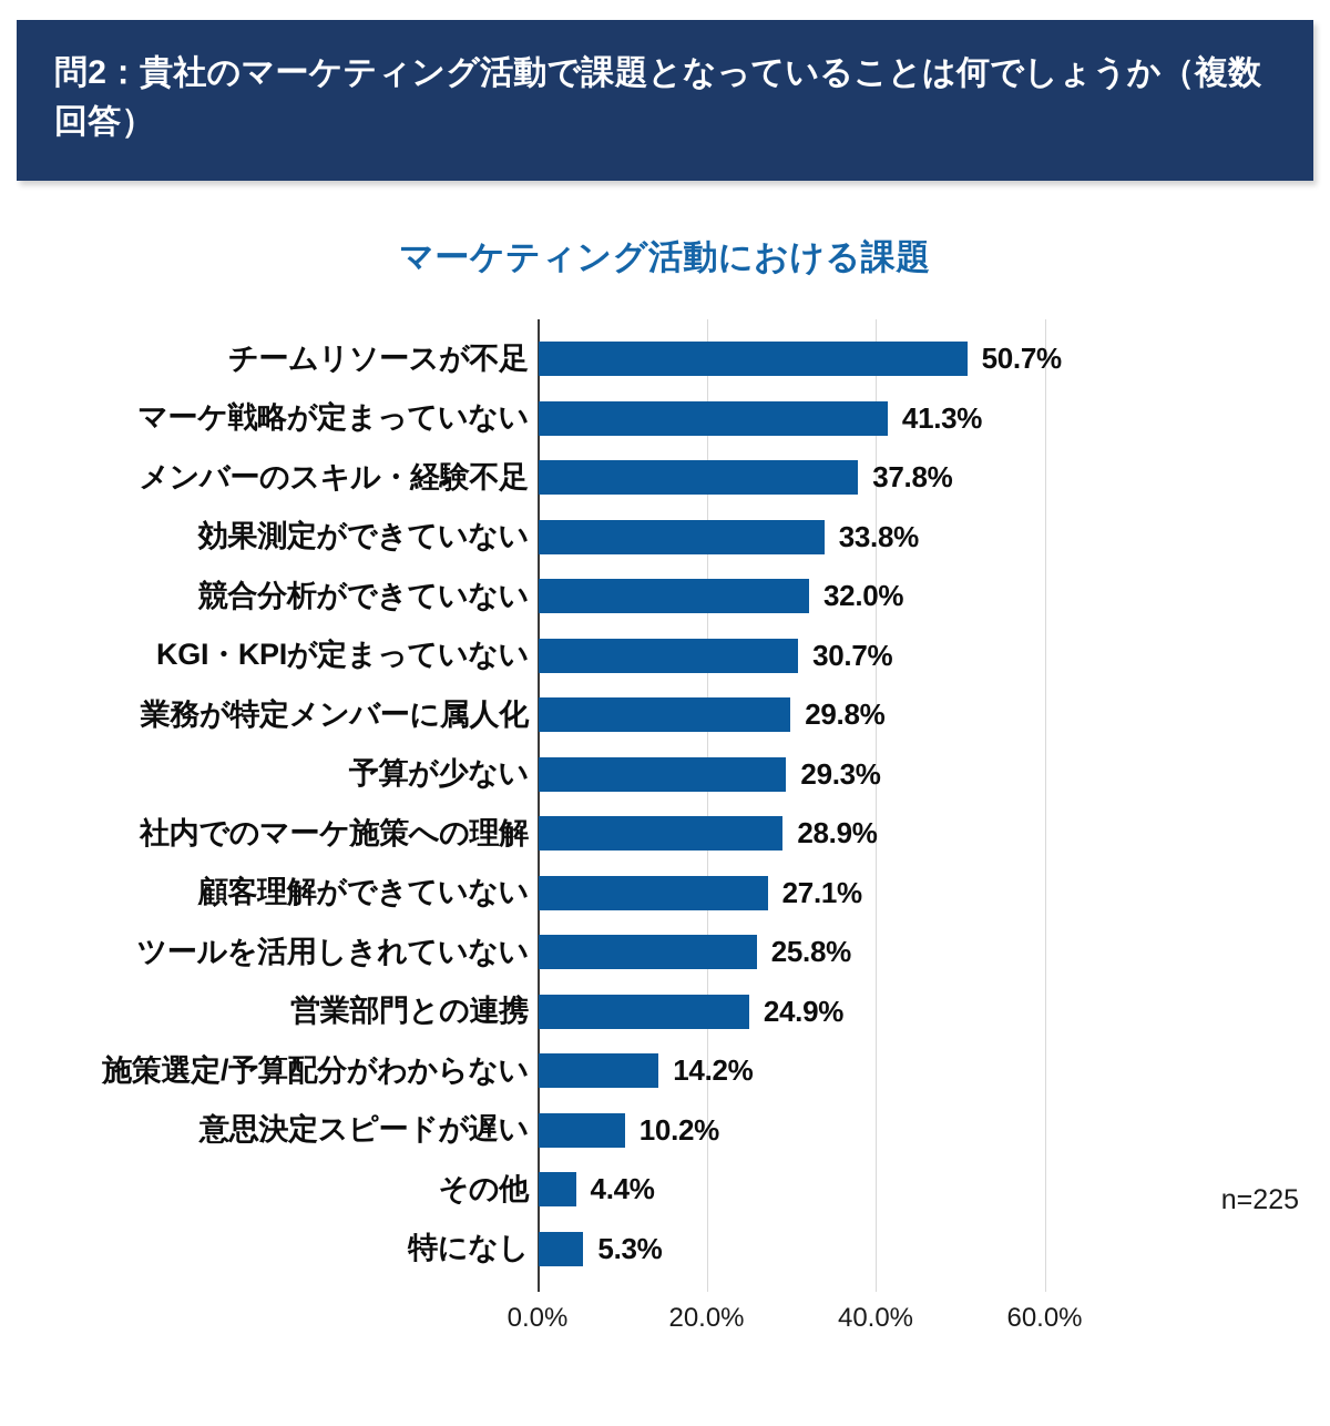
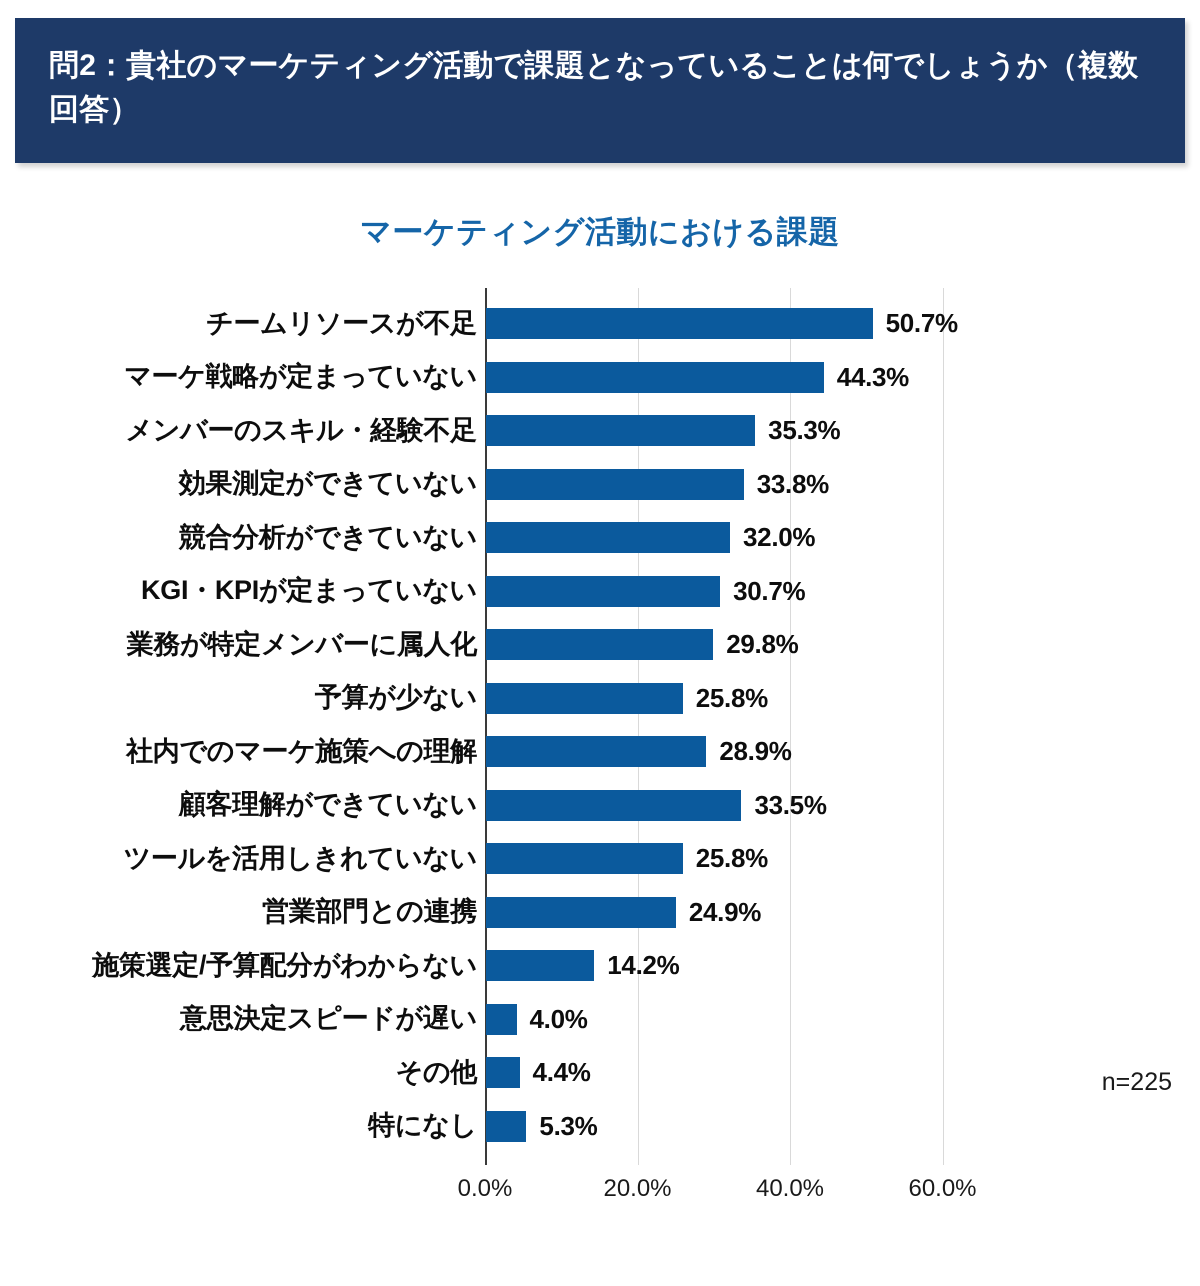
マーケ戦略が定まっていない: 41.3% -> 44.3%
メンバーのスキル・経験不足: 37.8% -> 35.3%
予算が少ない: 29.3% -> 25.8%
顧客理解ができていない: 27.1% -> 33.5%
意思決定スピードが遅い: 10.2% -> 4.0%
